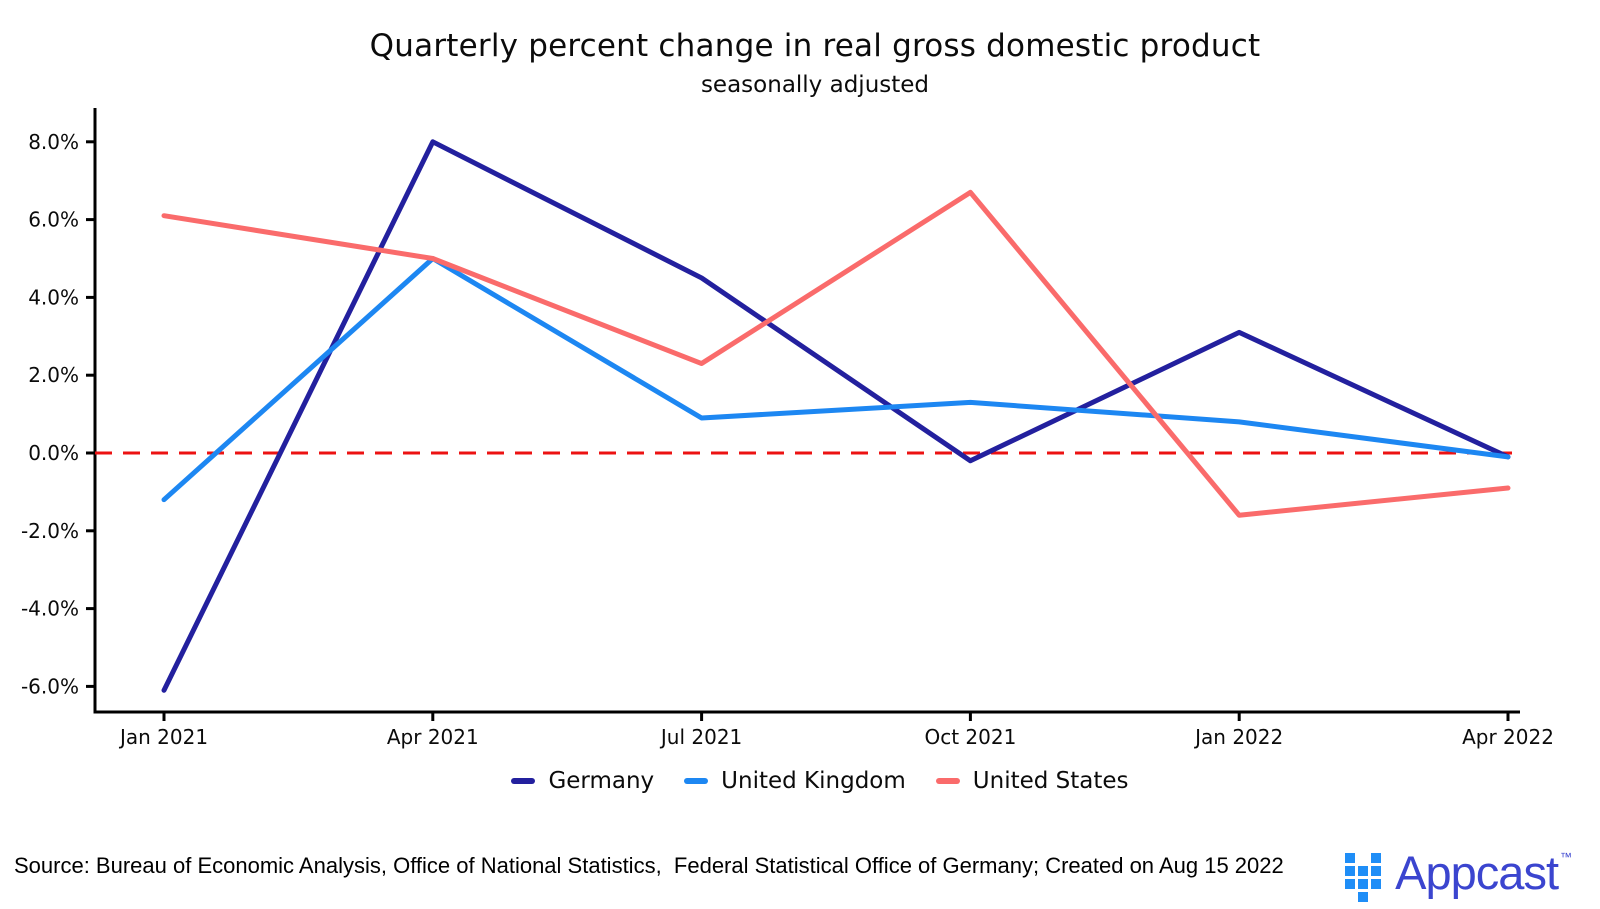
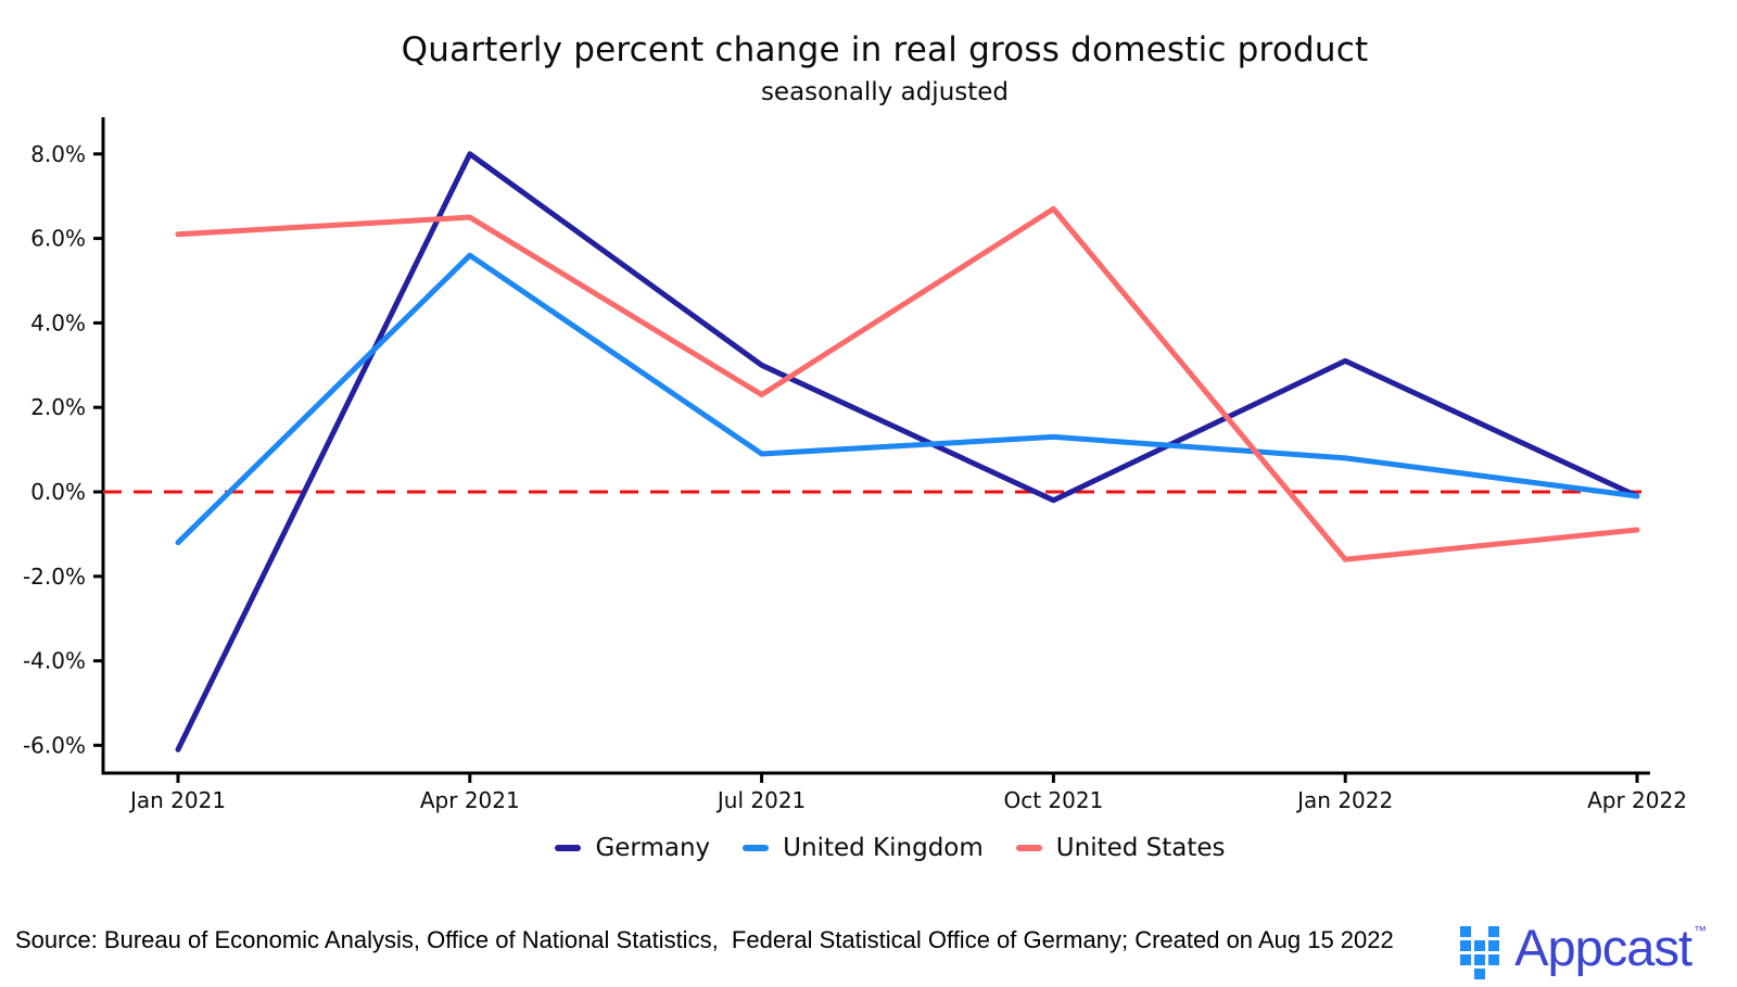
United Kingdom/Apr 2021: 5.0% -> 5.6%
United States/Apr 2021: 5.0% -> 6.5%
Germany/Jul 2021: 4.5% -> 3.0%
